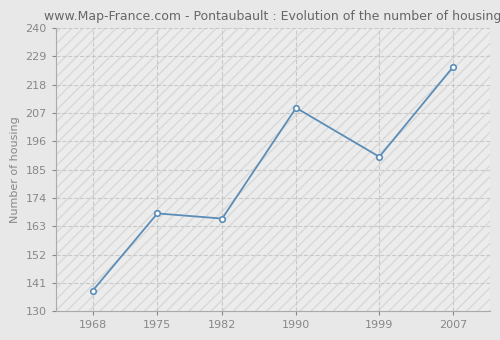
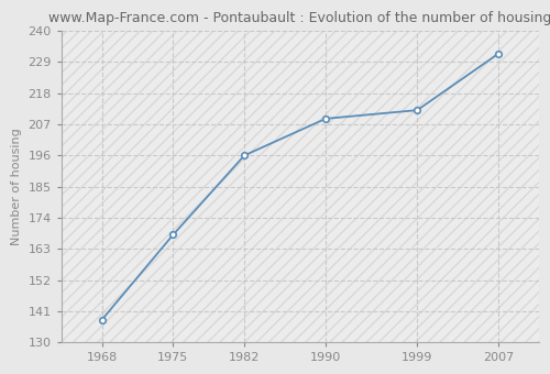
1982: 166 -> 196
1999: 190 -> 212
2007: 225 -> 232
